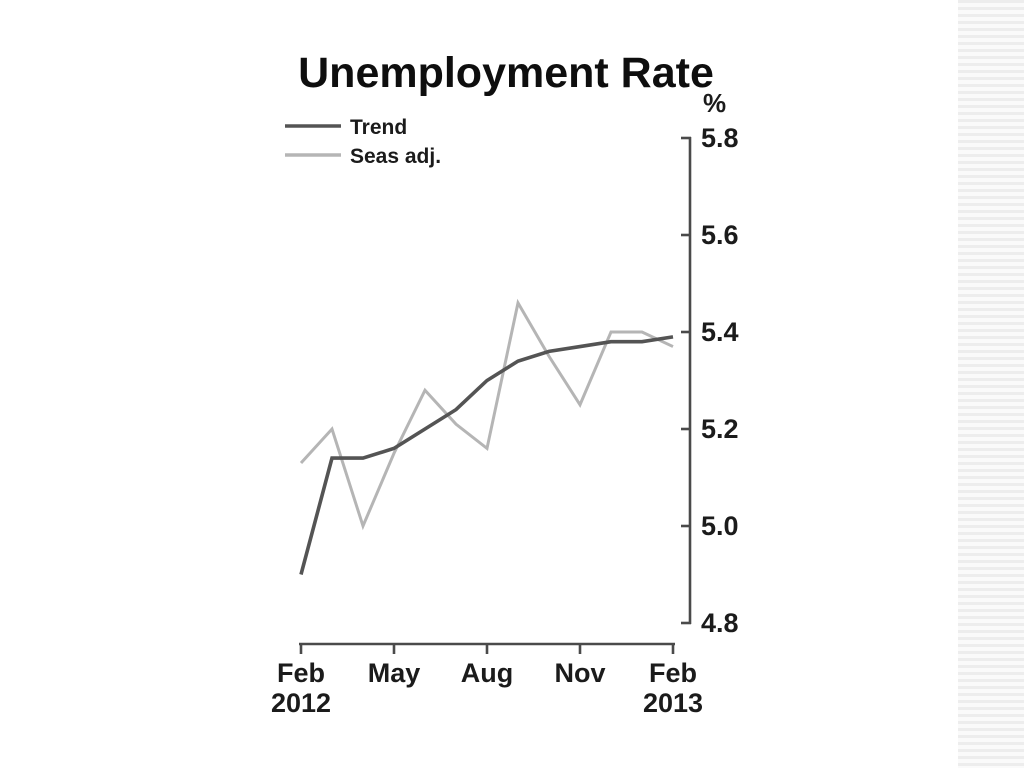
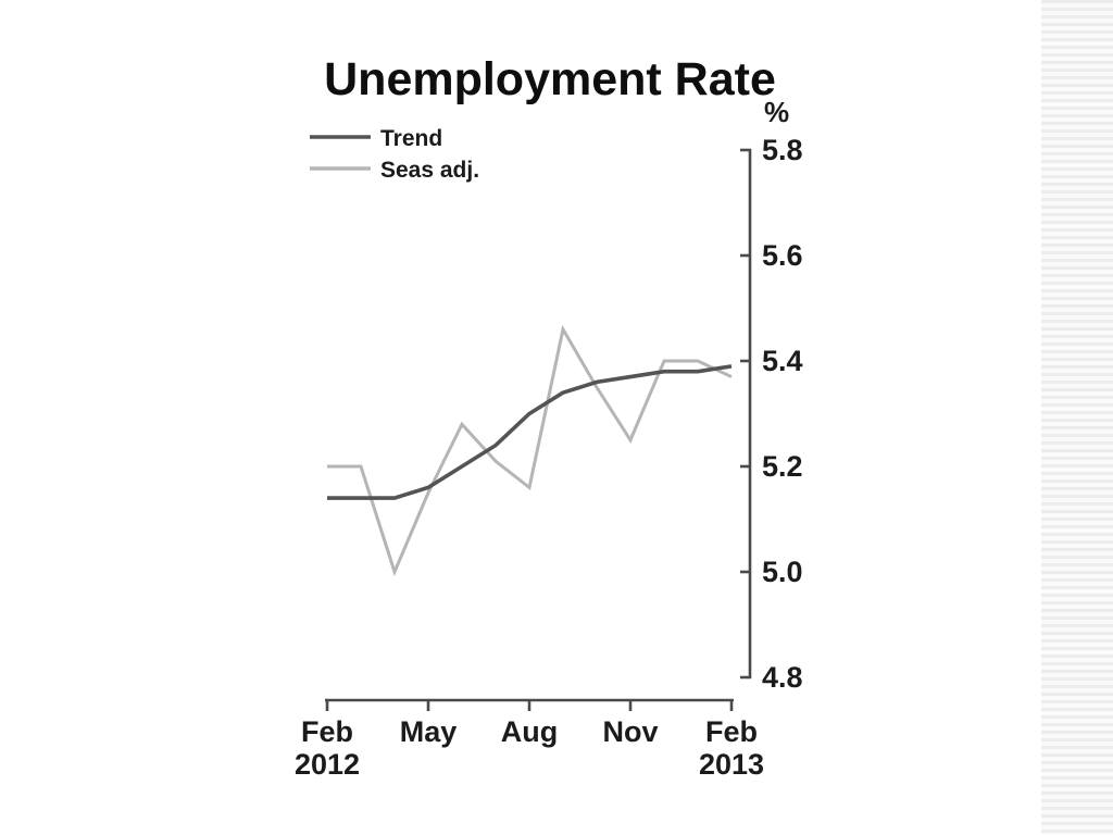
Trend/Feb 2012: 4.90 -> 5.14
Seas adj./Feb 2012: 5.13 -> 5.20
